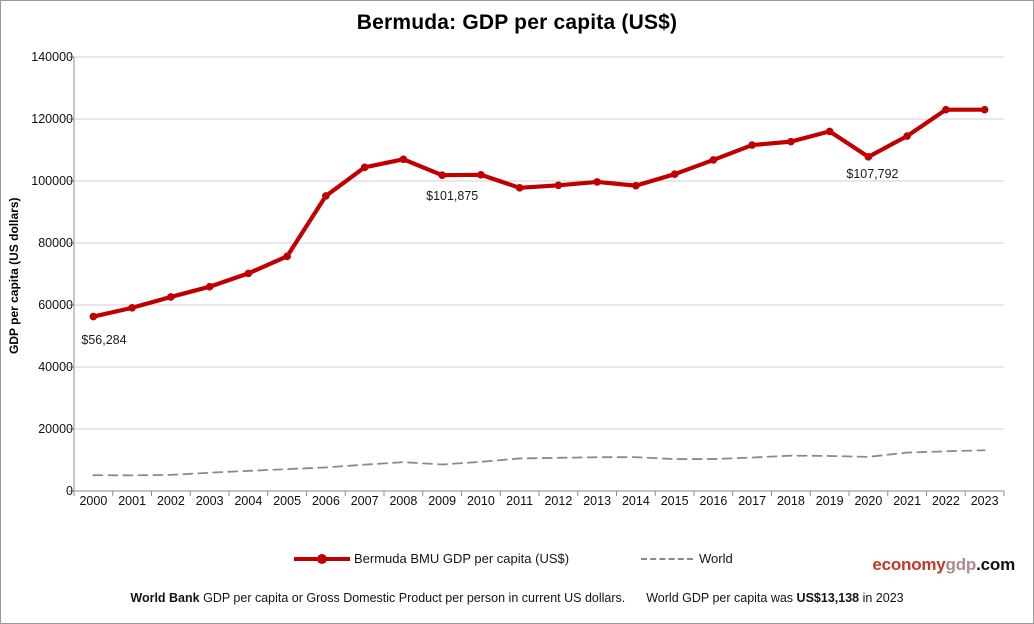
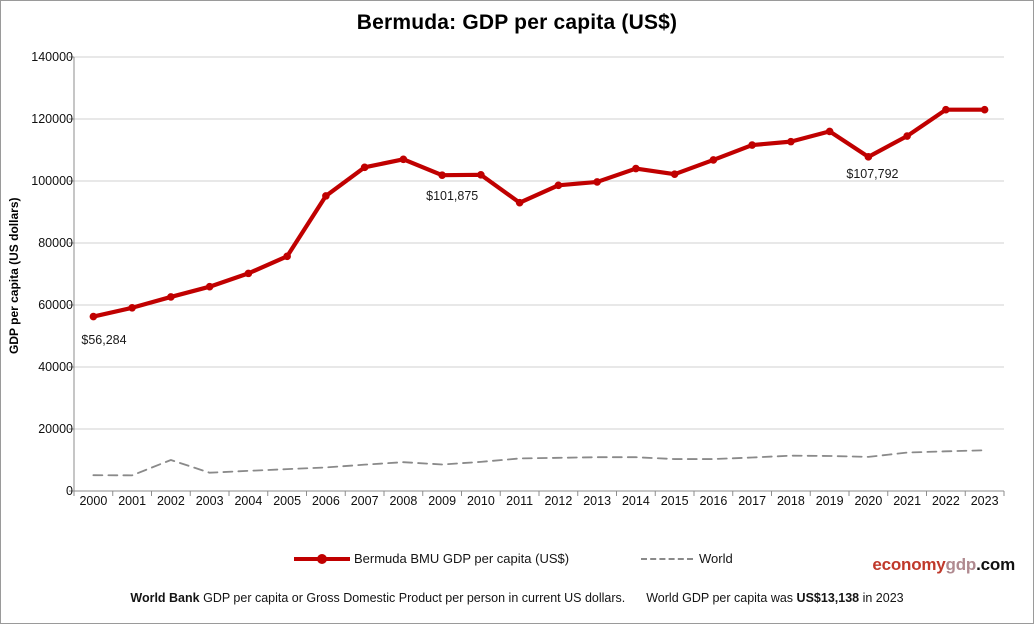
World/2002: 5000 -> 10000
Bermuda BMU GDP per capita (US$)/2011: 98000 -> 93000
Bermuda BMU GDP per capita (US$)/2014: 98000 -> 104000
